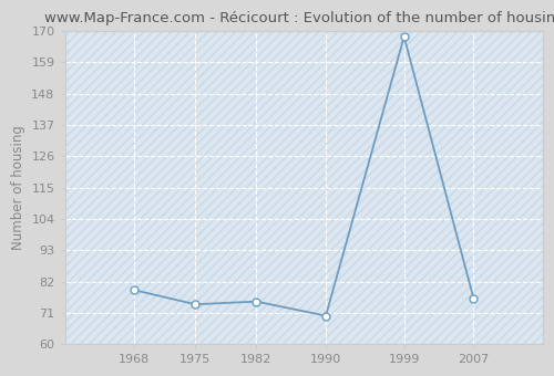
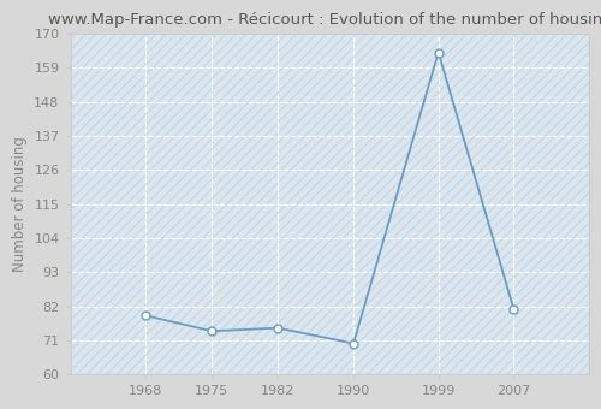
1999: 168 -> 164
2007: 76 -> 81
